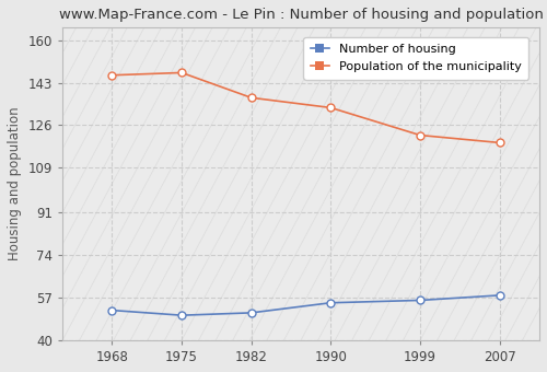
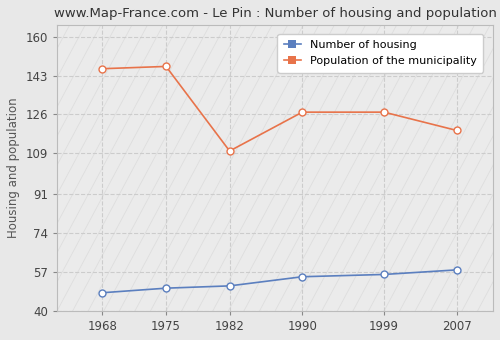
Number of housing/1968: 52 -> 48
Population of the municipality/1982: 137 -> 110
Population of the municipality/1990: 133 -> 127
Population of the municipality/1999: 122 -> 127
